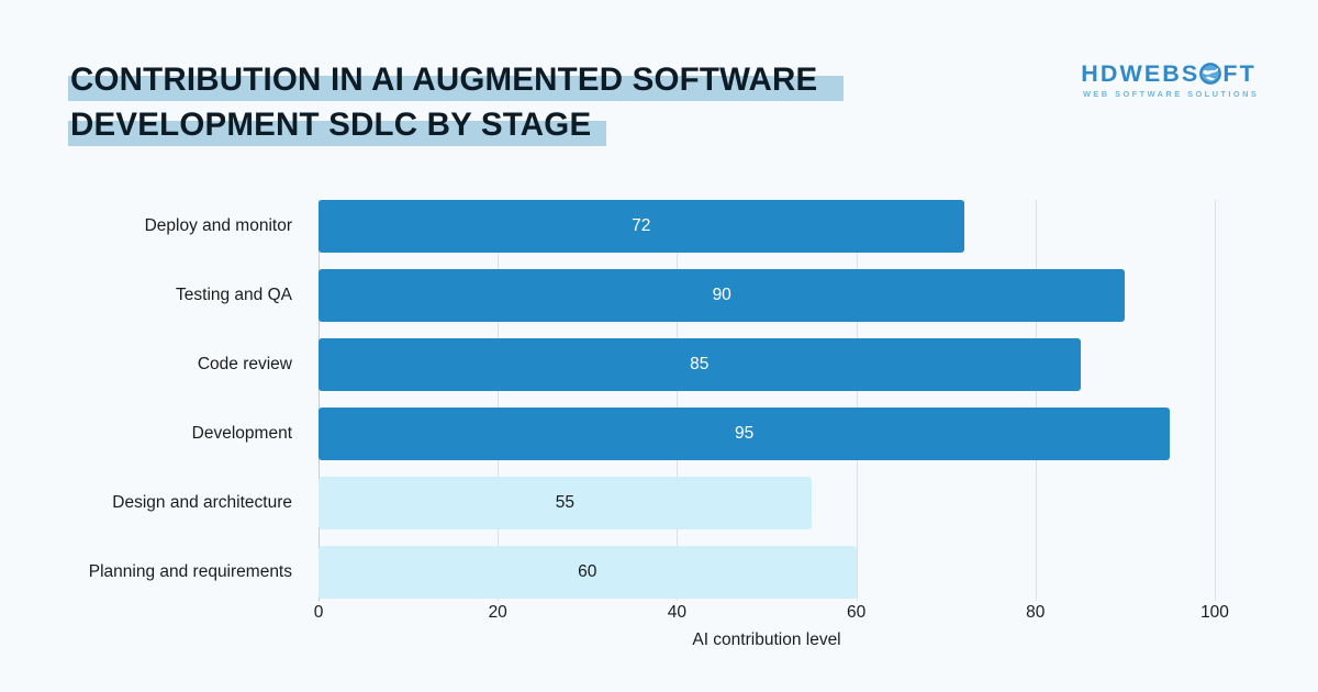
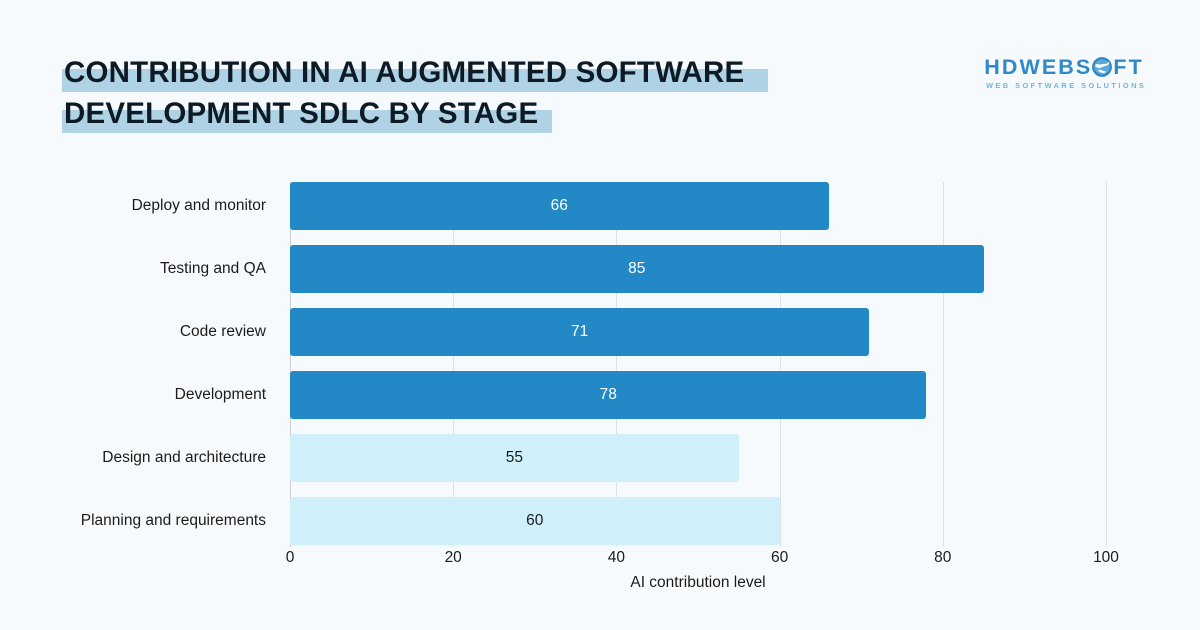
Development: 95 -> 78
Code review: 85 -> 71
Testing and QA: 90 -> 85
Deploy and monitor: 72 -> 66
